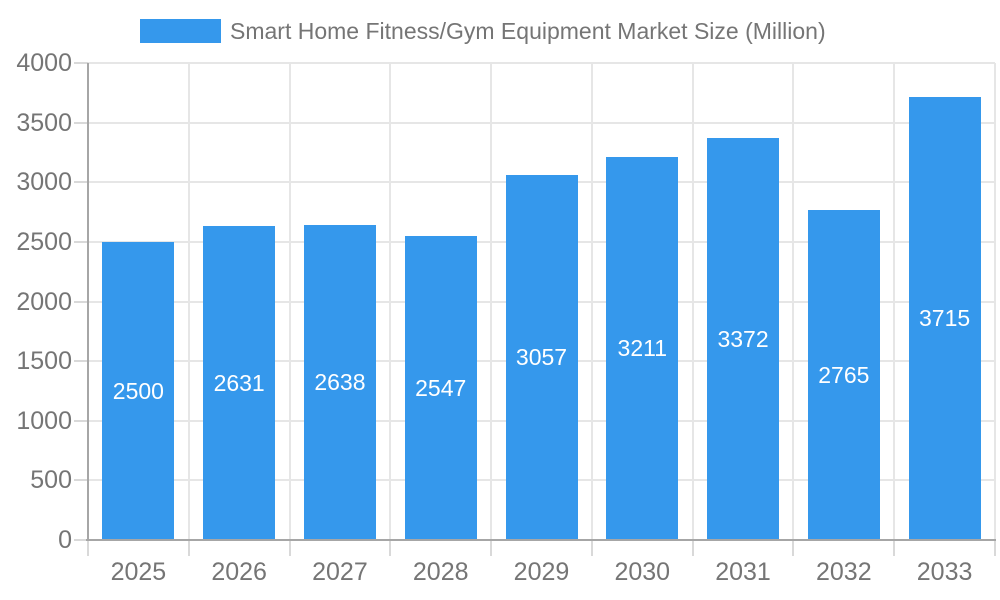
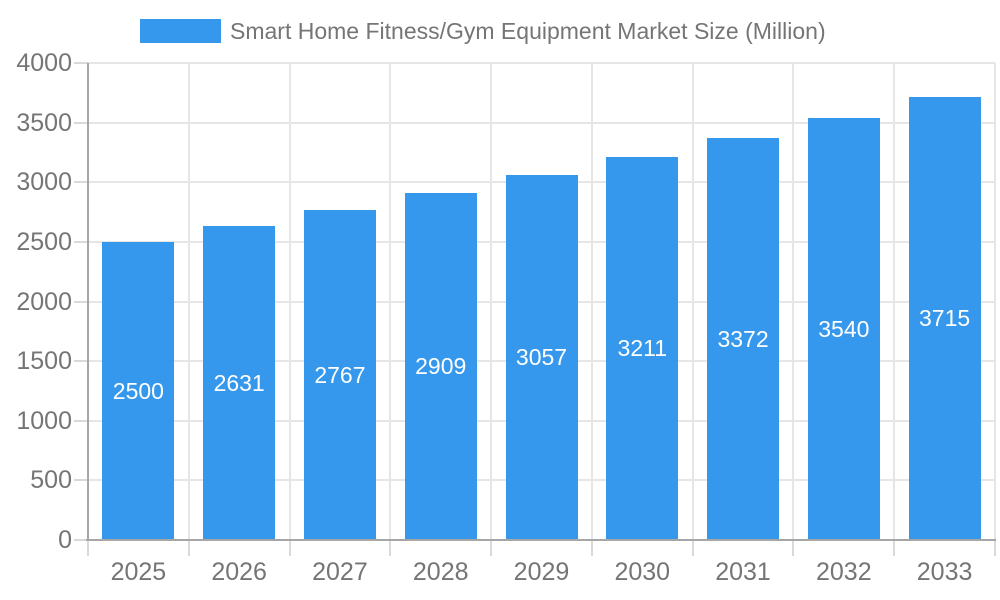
2027: 2638 -> 2767
2028: 2547 -> 2909
2032: 2765 -> 3540
